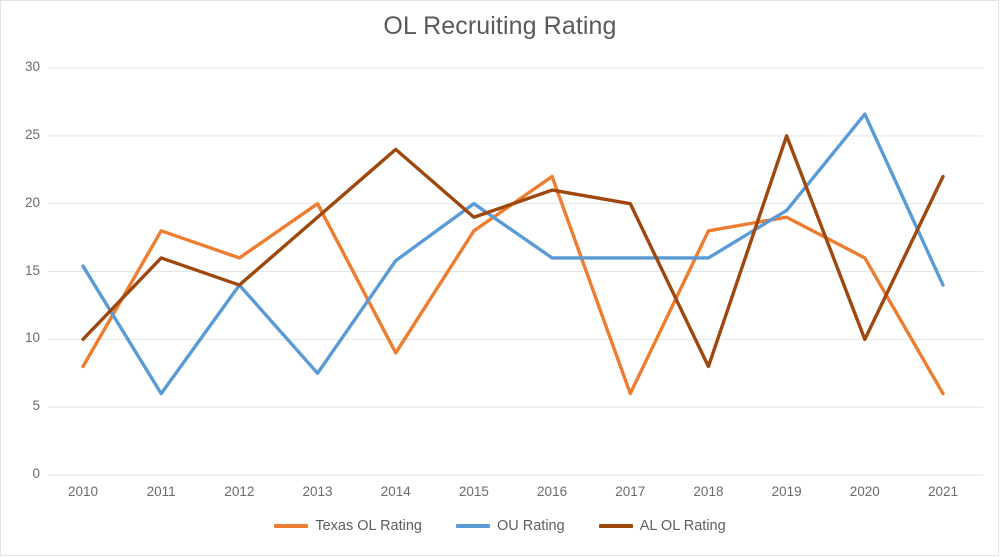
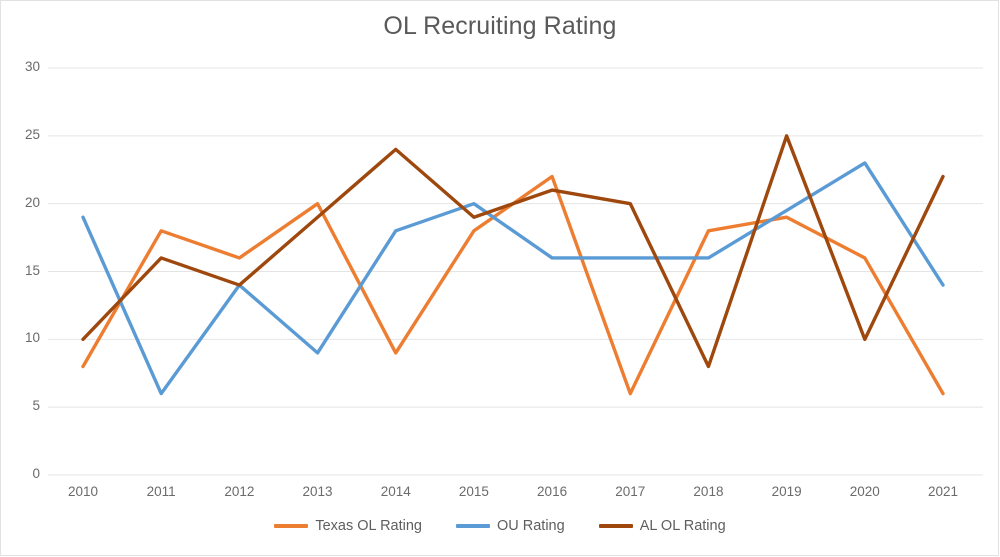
OU Rating/2010: 15.4 -> 19.0
OU Rating/2013: 7.5 -> 9.0
OU Rating/2014: 15.8 -> 18.0
OU Rating/2020: 26.6 -> 23.0
